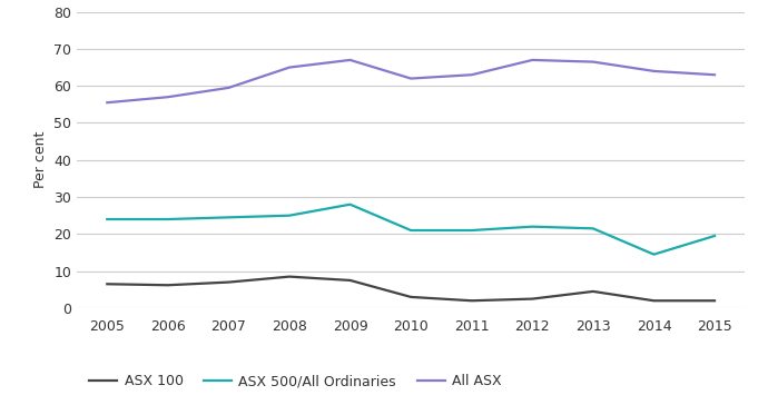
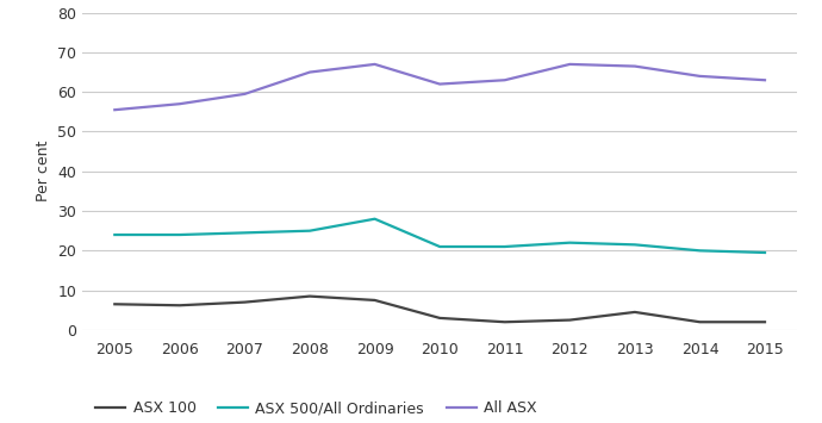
ASX 500/All Ordinaries/2014: 14.5 -> 20.0
